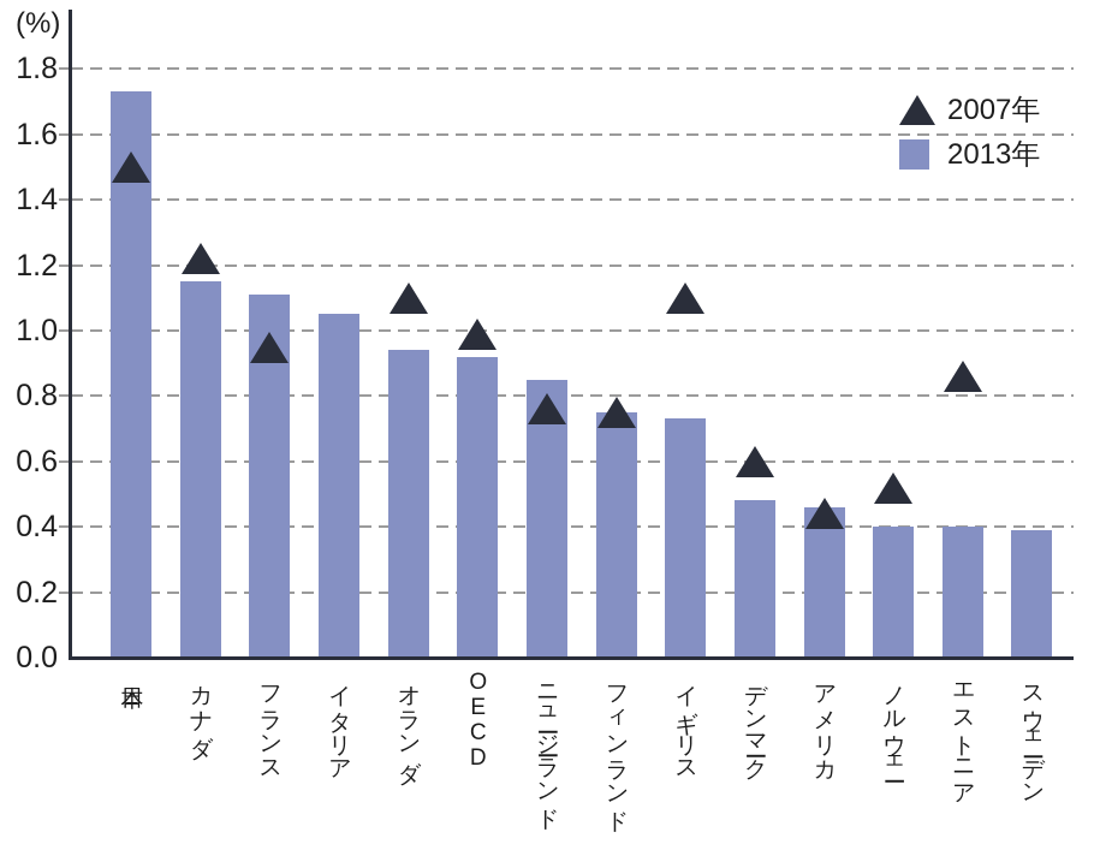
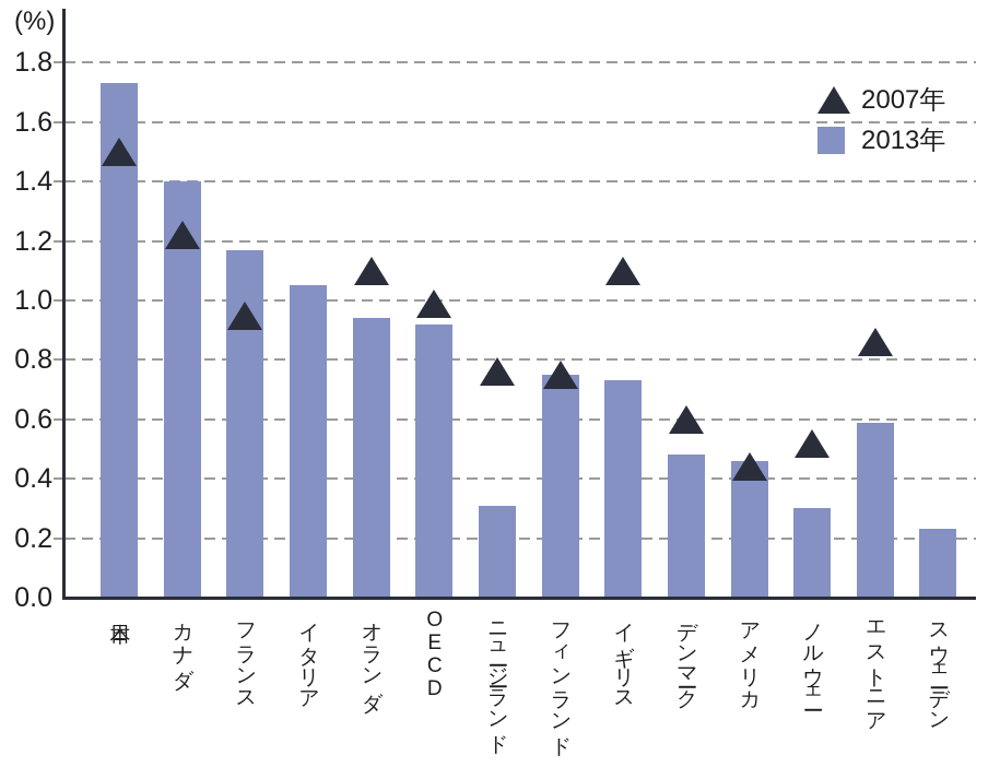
2013年/カナダ: 1.15 -> 1.40
2013年/フランス: 1.11 -> 1.17
2013年/ニュージーランド: 0.85 -> 0.31
2013年/ノルウェー: 0.40 -> 0.30
2013年/エストニア: 0.40 -> 0.59
2013年/スウェーデン: 0.39 -> 0.23
